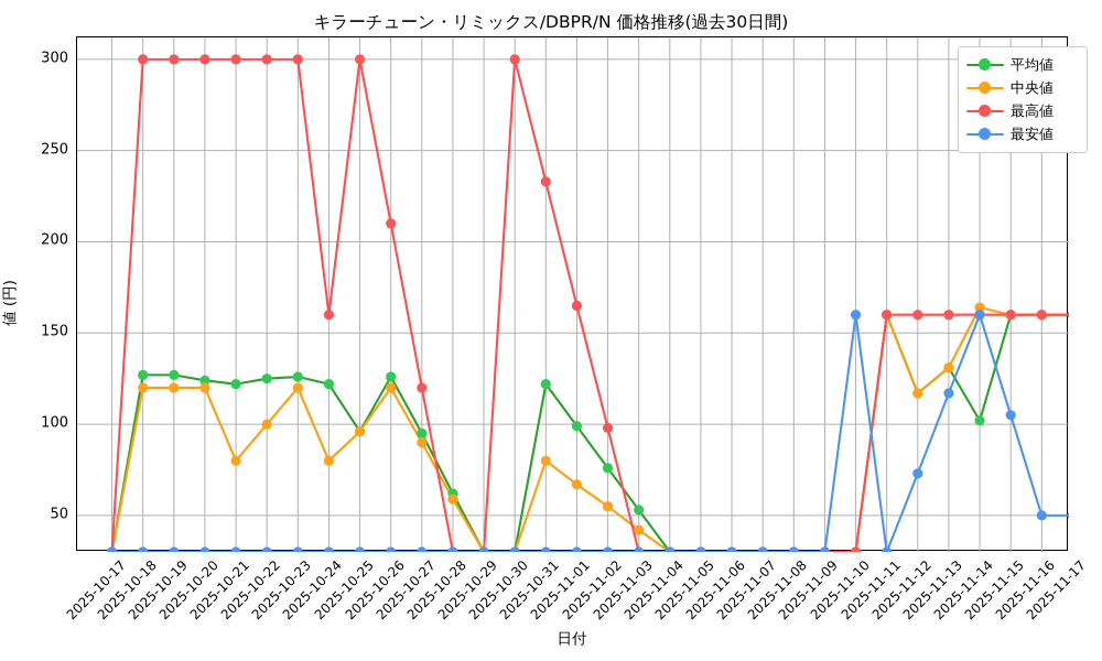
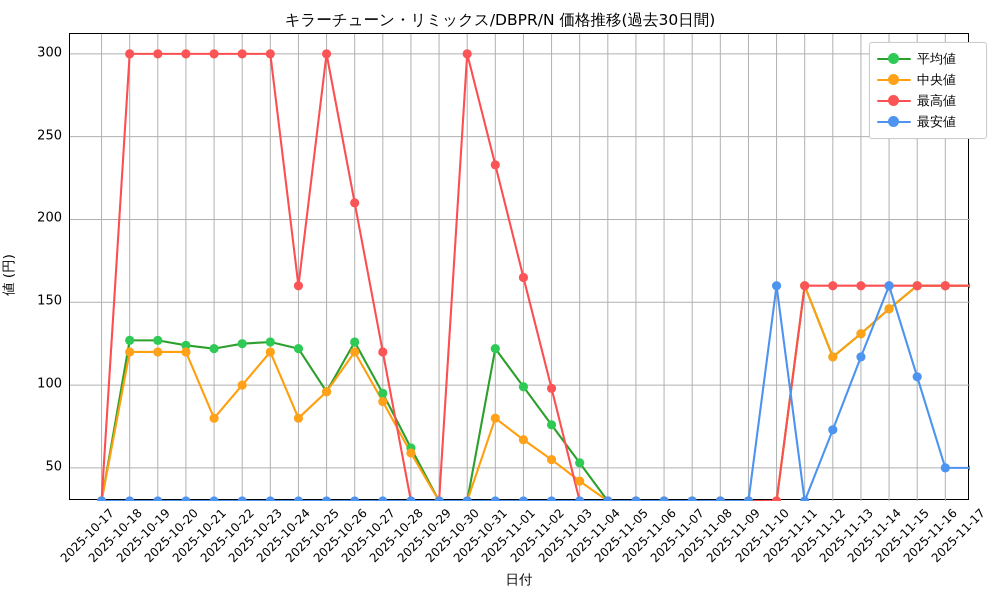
平均値/2025-11-14: 102 -> 146
中央値/2025-11-14: 164 -> 146
